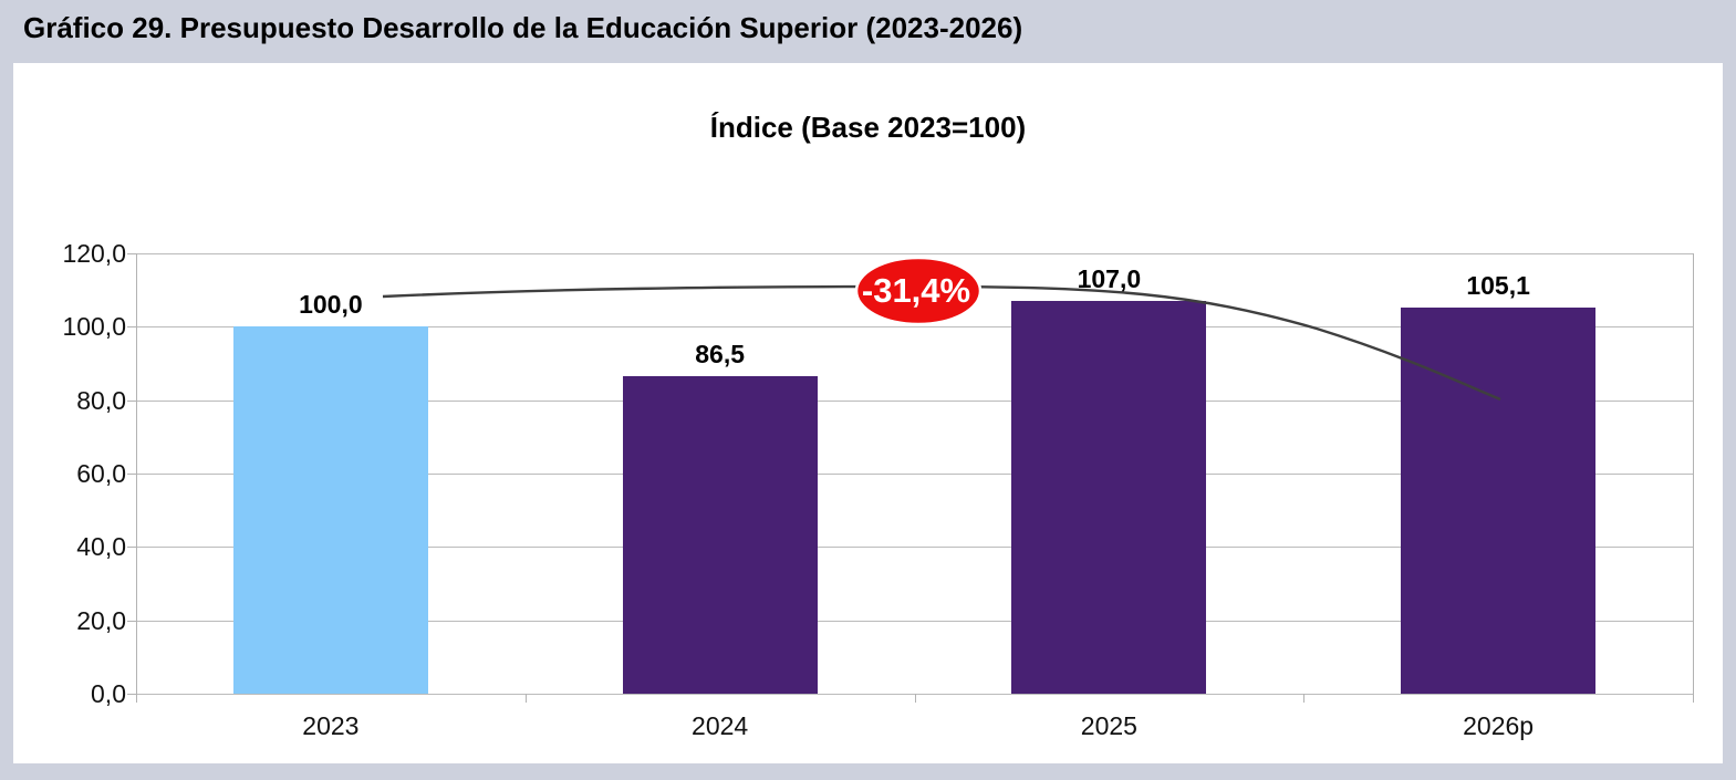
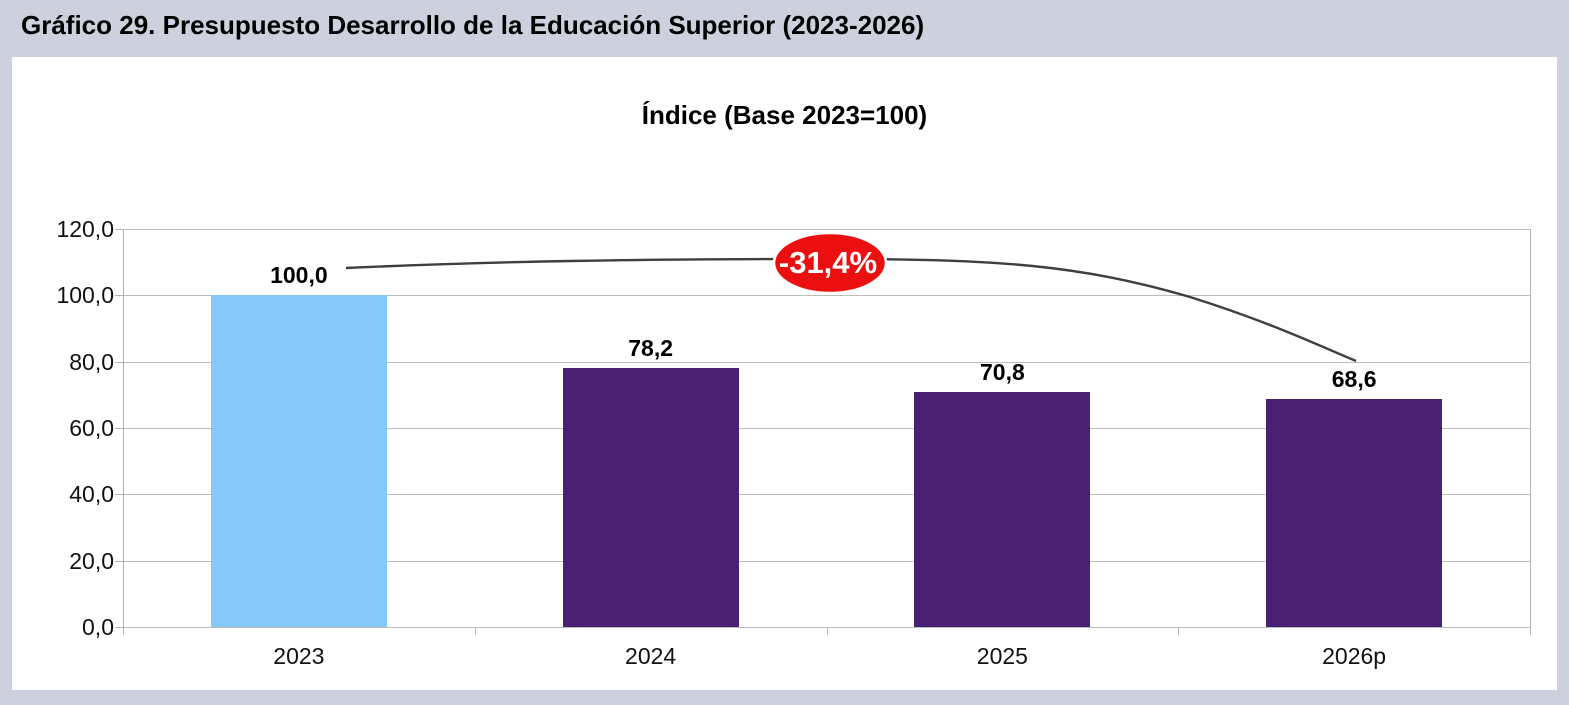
2024: 86,5 -> 78,2
2025: 107,0 -> 70,8
2026p: 105,1 -> 68,6
